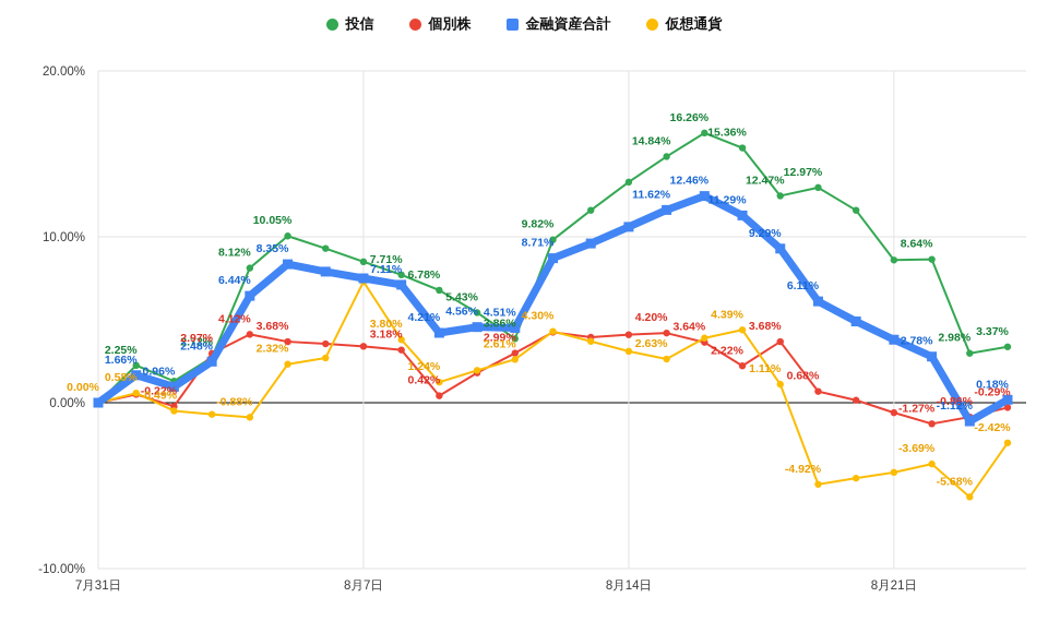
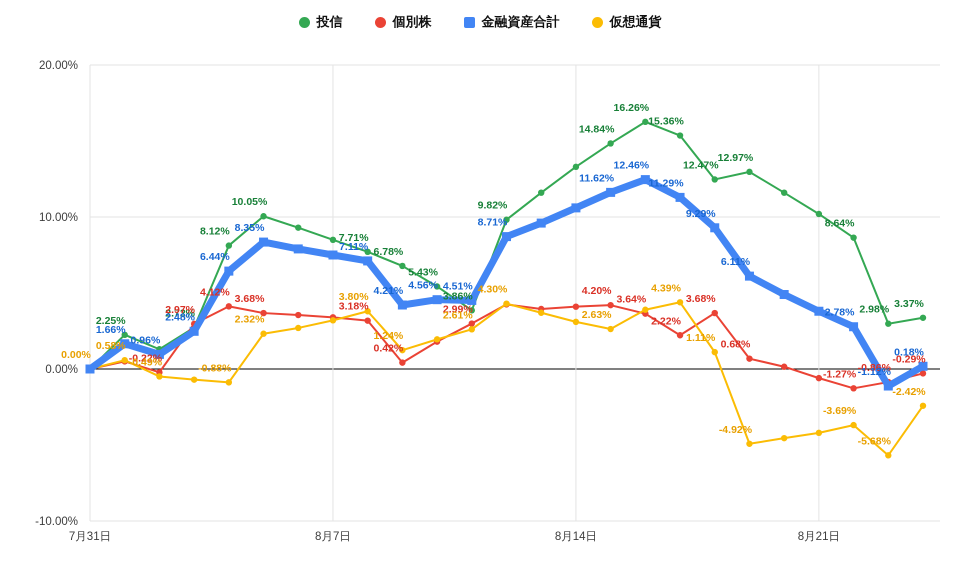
仮想通貨/8月7日: 7.3% -> 3.2%
投信/8月21日: 8.6% -> 10.2%
